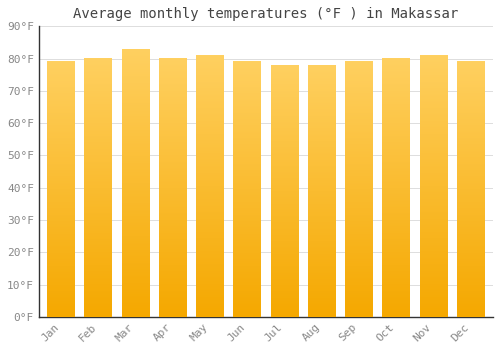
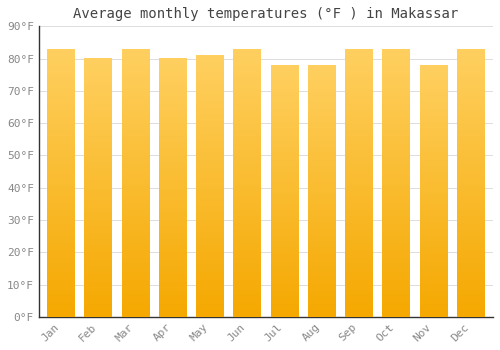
Jan: 79°F -> 83°F
Jun: 79°F -> 83°F
Sep: 79°F -> 83°F
Oct: 80°F -> 83°F
Nov: 81°F -> 78°F
Dec: 79°F -> 83°F
